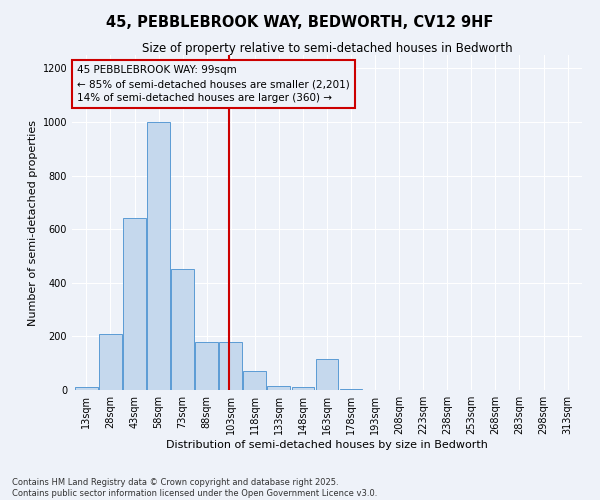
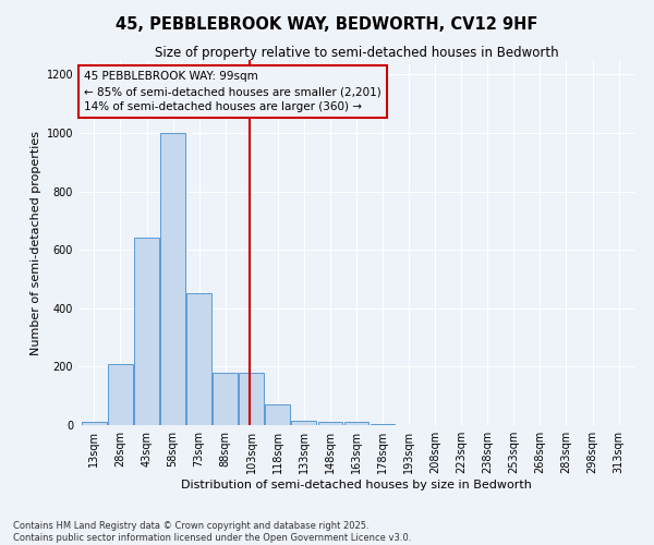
163sqm: 115 -> 10
